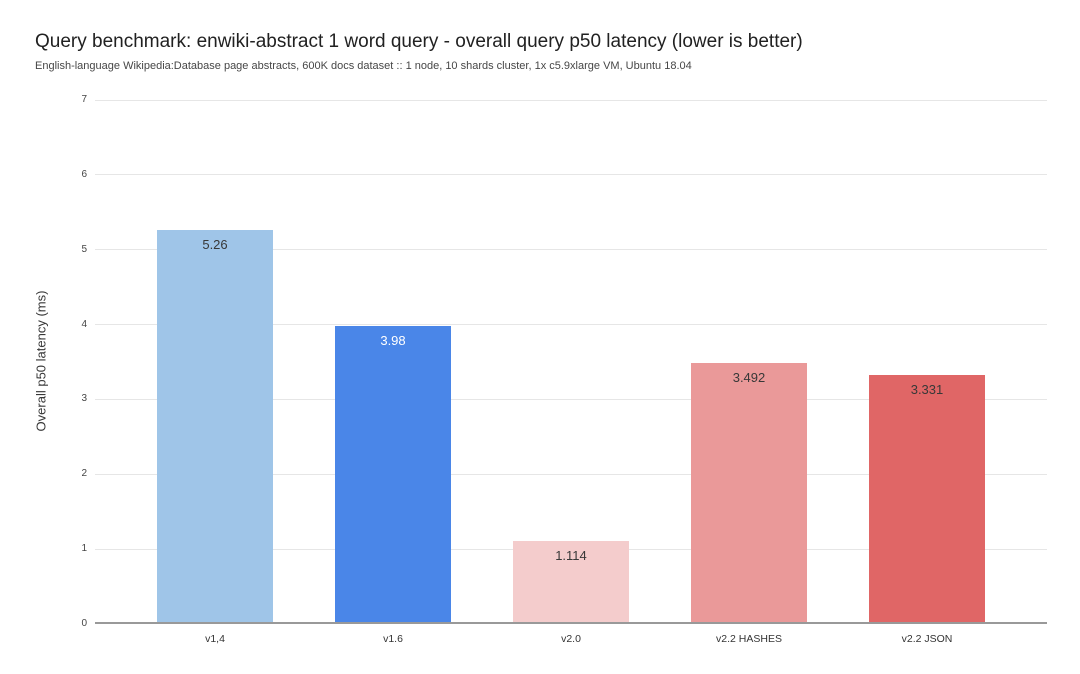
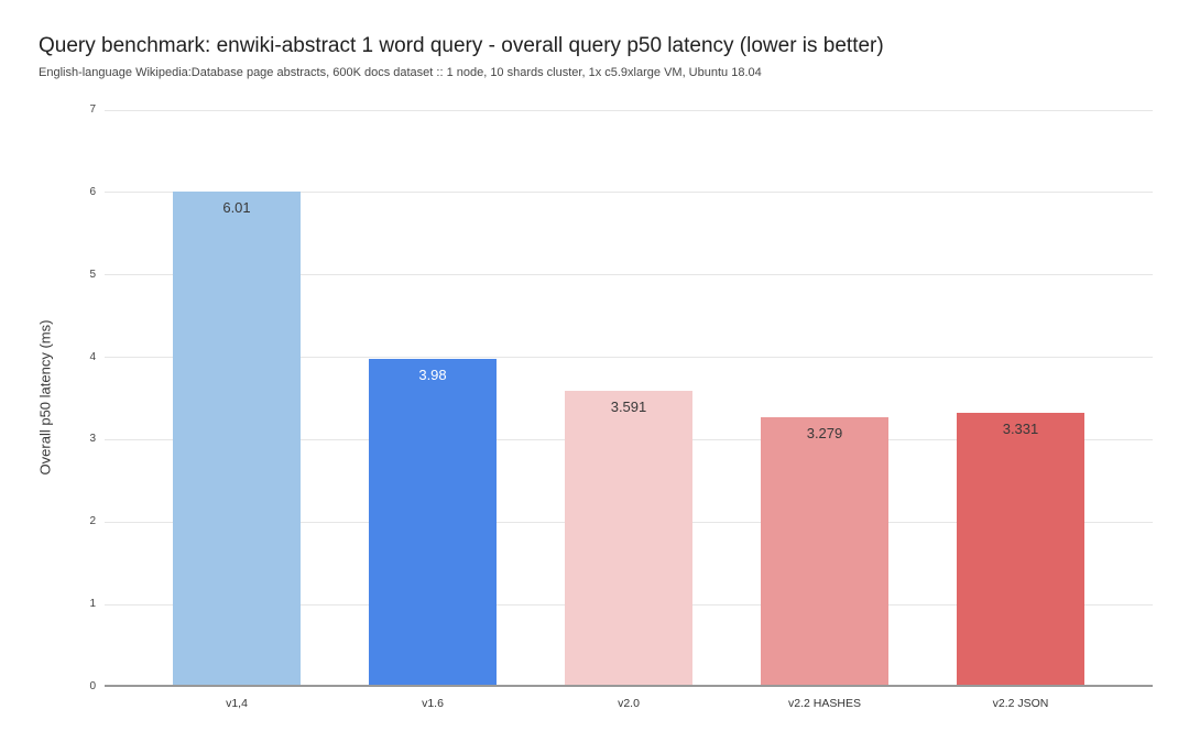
v1,4: 5.26 -> 6.01
v2.0: 1.114 -> 3.591
v2.2 HASHES: 3.492 -> 3.279
